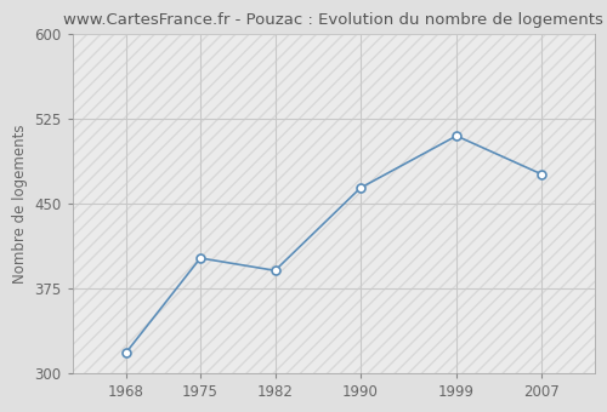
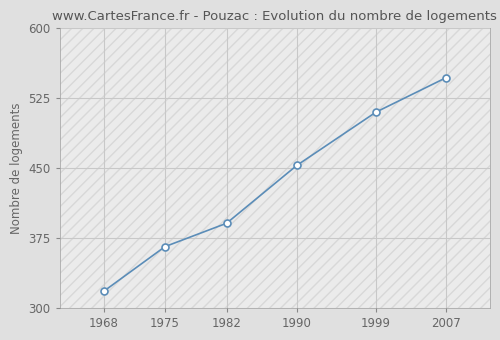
1975: 402 -> 366
1990: 464 -> 453
2007: 476 -> 547
